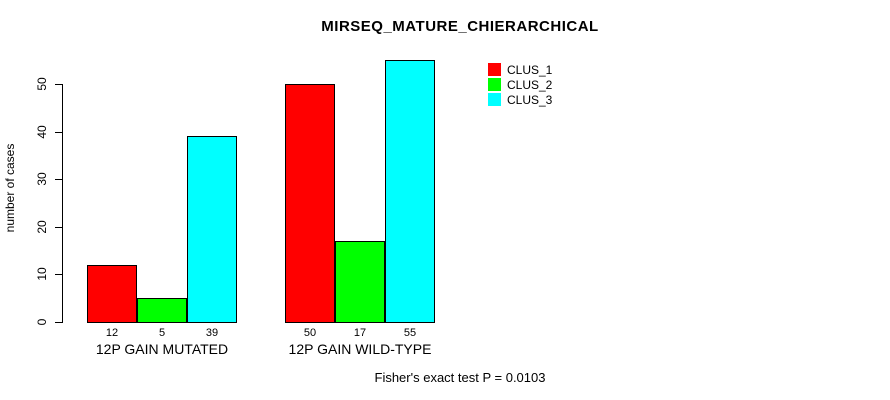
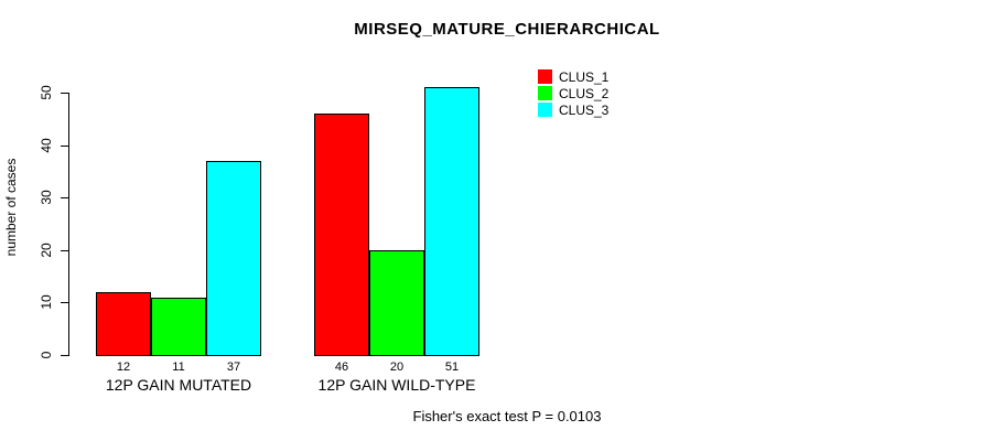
CLUS_2/12P GAIN MUTATED: 5 -> 11
CLUS_3/12P GAIN MUTATED: 39 -> 37
CLUS_1/12P GAIN WILD-TYPE: 50 -> 46
CLUS_2/12P GAIN WILD-TYPE: 17 -> 20
CLUS_3/12P GAIN WILD-TYPE: 55 -> 51
